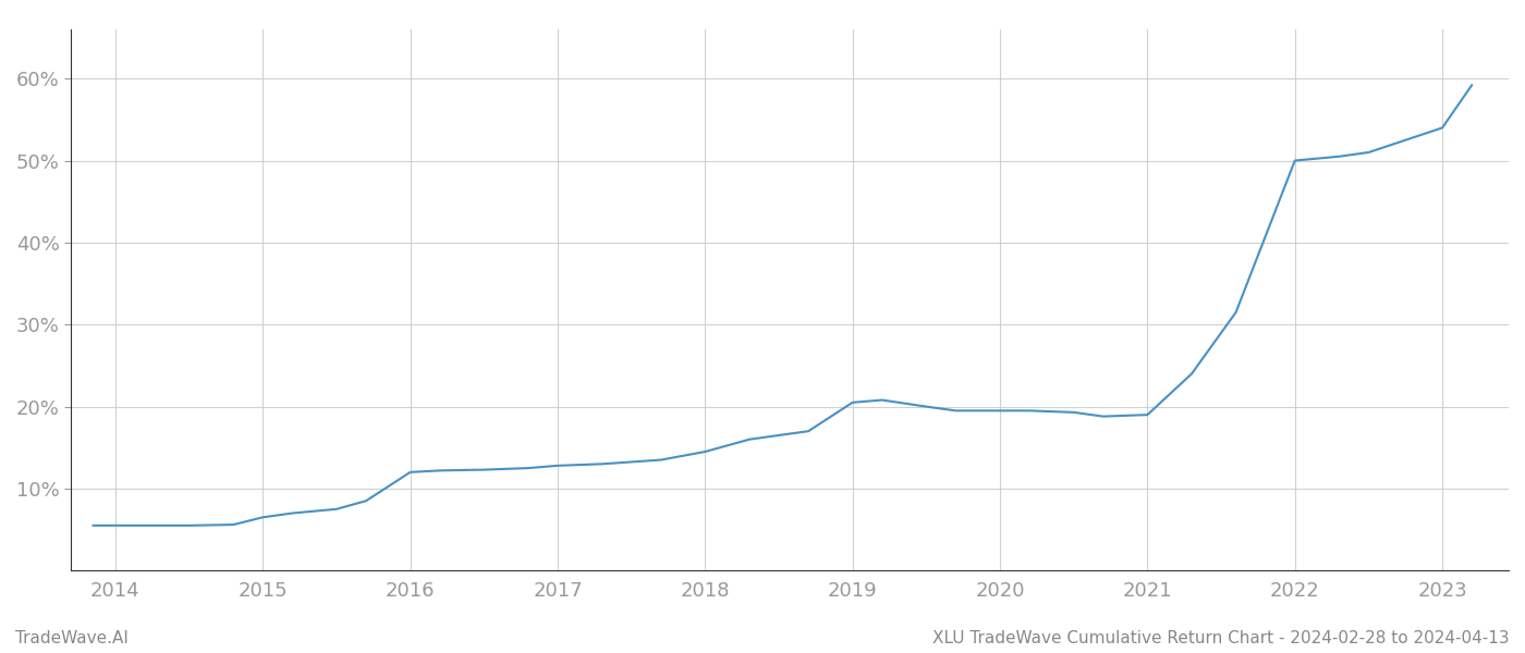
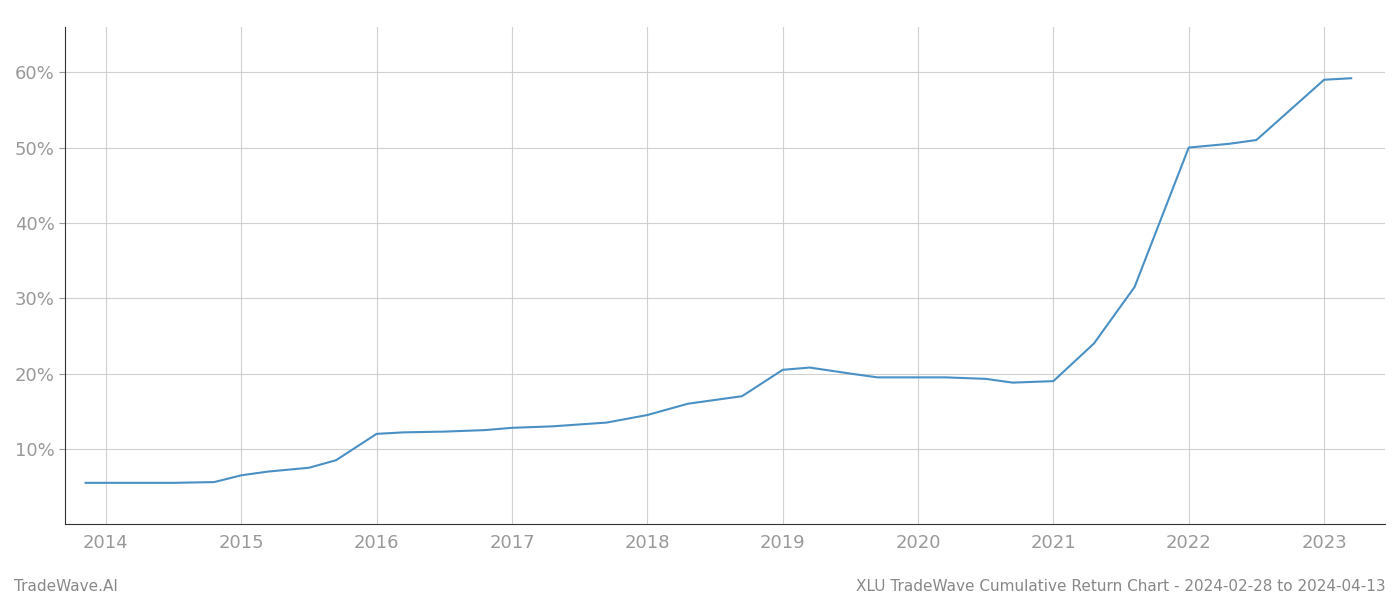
2023: 54.0% -> 59.0%
